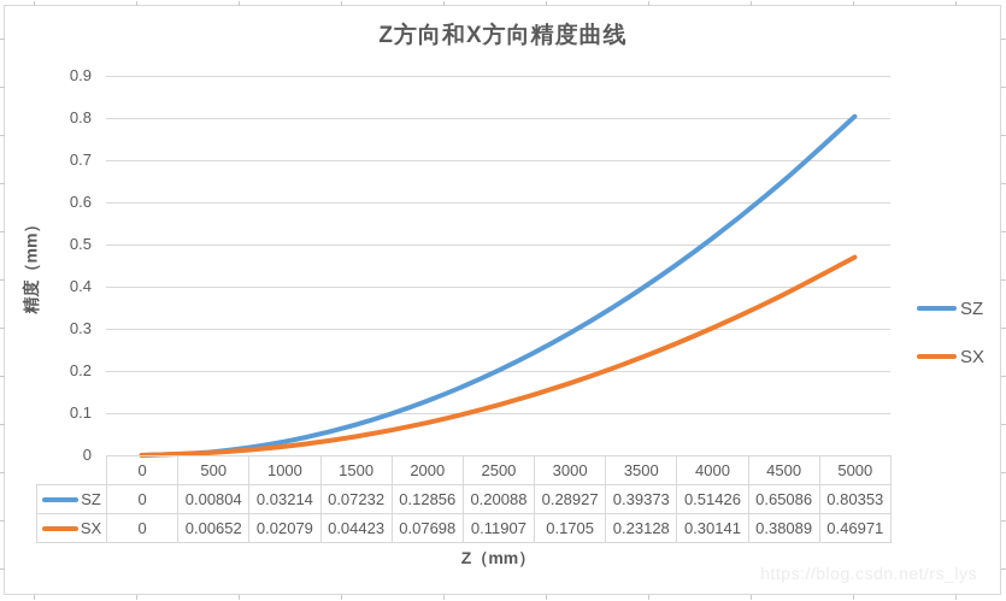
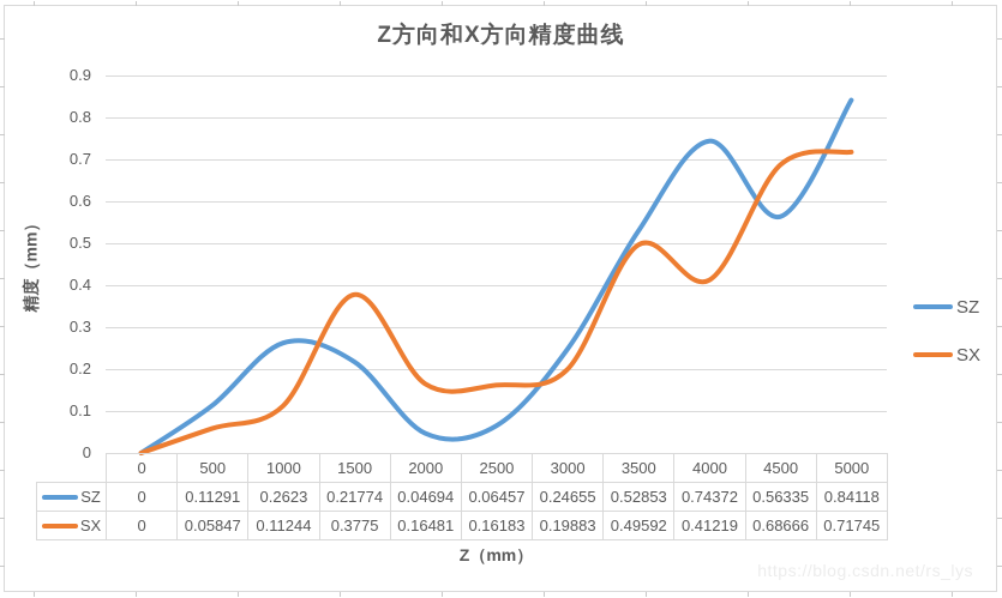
SZ/500: 0.00804 -> 0.11291
SX/500: 0.00652 -> 0.05847
SZ/1000: 0.03214 -> 0.2623
SX/1000: 0.02079 -> 0.11244
SZ/1500: 0.07232 -> 0.21774
SX/1500: 0.04423 -> 0.3775
SZ/2000: 0.12856 -> 0.04694
SX/2000: 0.07698 -> 0.16481
SZ/2500: 0.20088 -> 0.06457
SX/2500: 0.11907 -> 0.16183
SZ/3000: 0.28927 -> 0.24655
SX/3000: 0.1705 -> 0.19883
SZ/3500: 0.39373 -> 0.52853
SX/3500: 0.23128 -> 0.49592
SZ/4000: 0.51426 -> 0.74372
SX/4000: 0.30141 -> 0.41219
SZ/4500: 0.65086 -> 0.56335
SX/4500: 0.38089 -> 0.68666
SZ/5000: 0.80353 -> 0.84118
SX/5000: 0.46971 -> 0.71745
